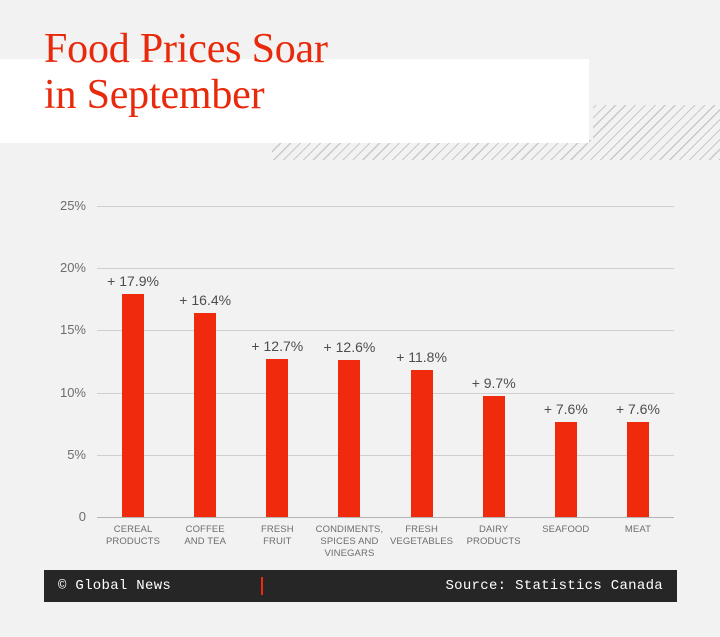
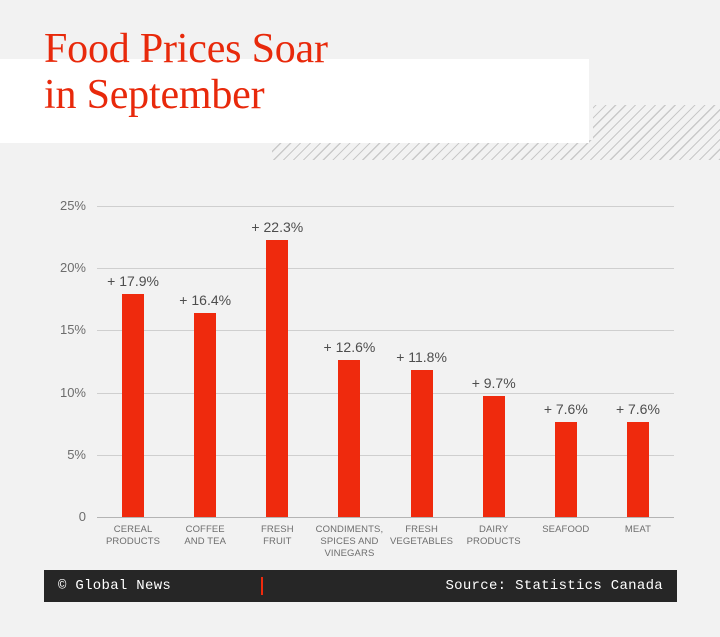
FRESH FRUIT: 12.7% -> 22.3%
